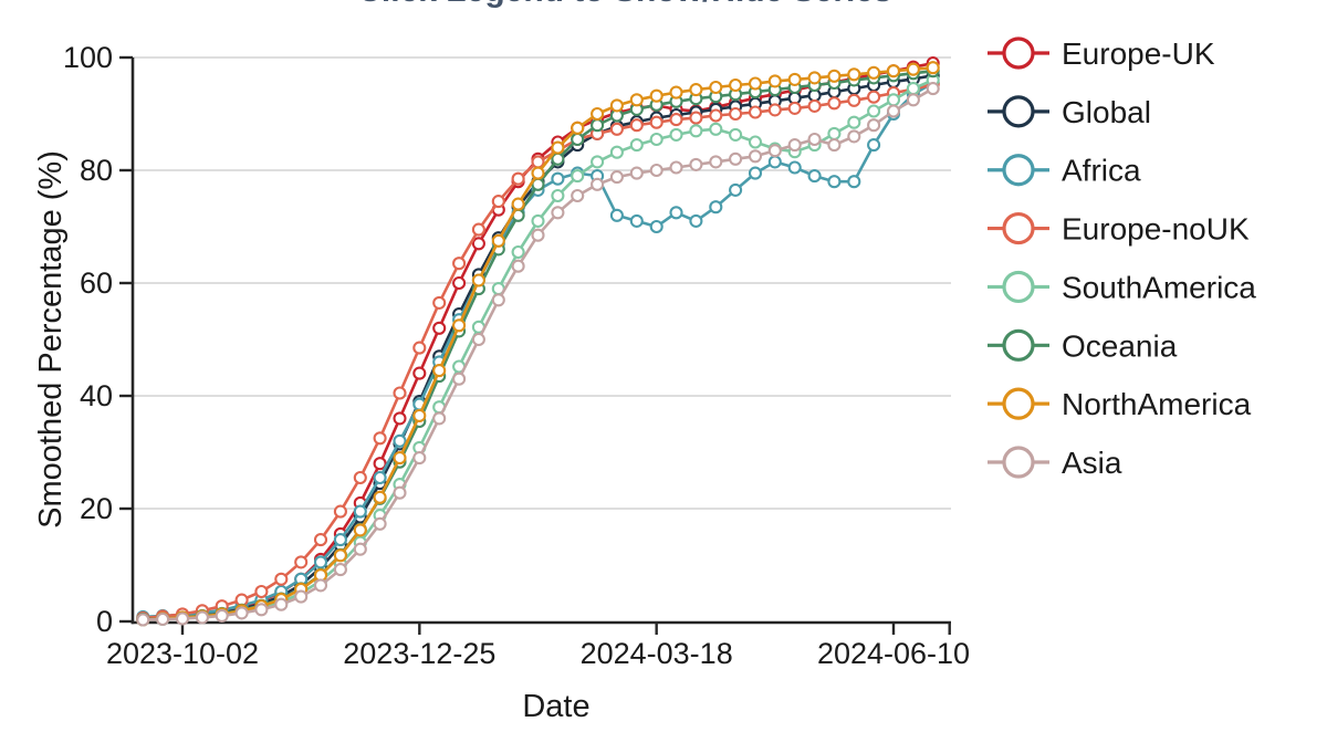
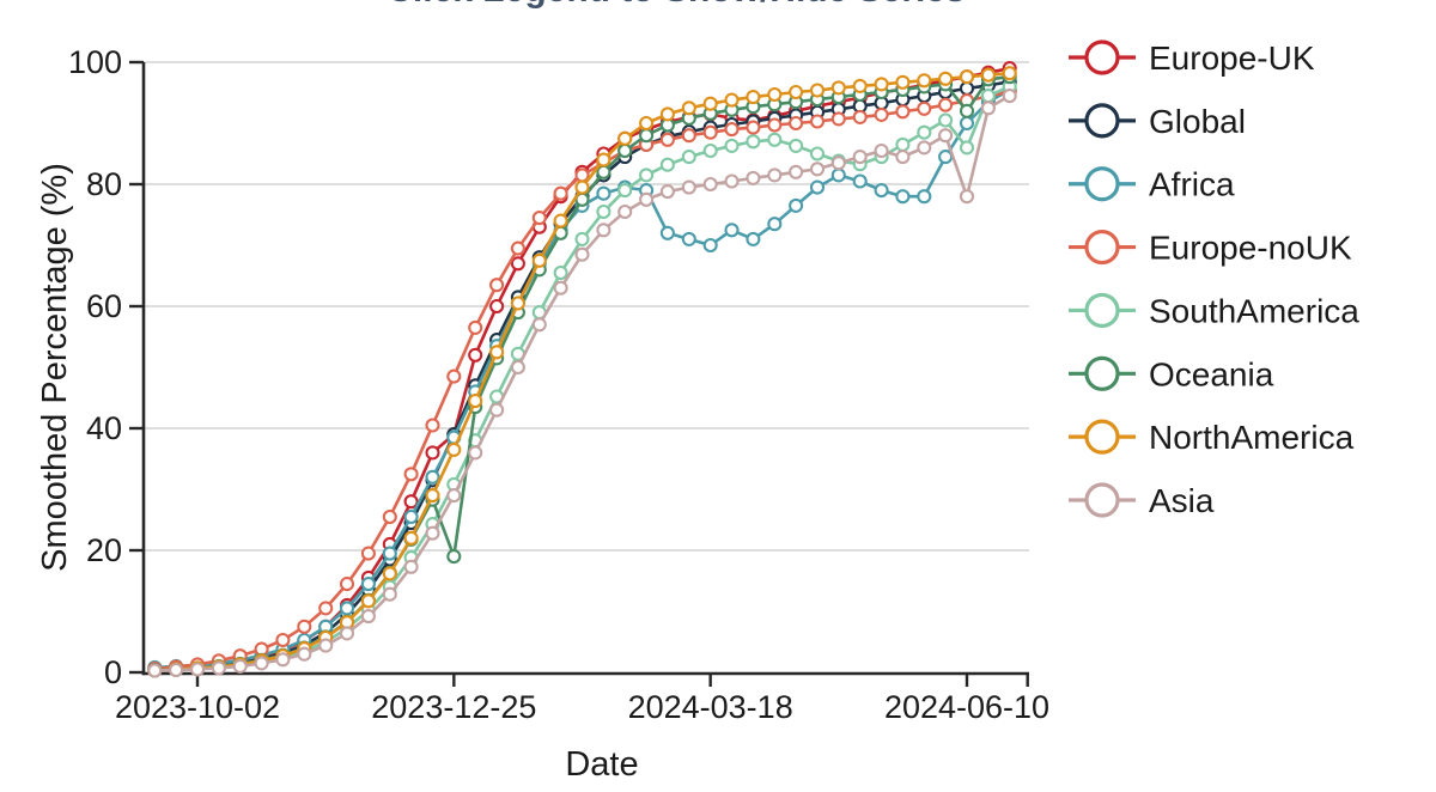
Europe-UK/2023-12-25: 44 -> 39
Oceania/2023-12-25: 36 -> 19
SouthAmerica/2024-06-10: 92 -> 86
Oceania/2024-06-10: 97 -> 92
Asia/2024-06-10: 90 -> 78
